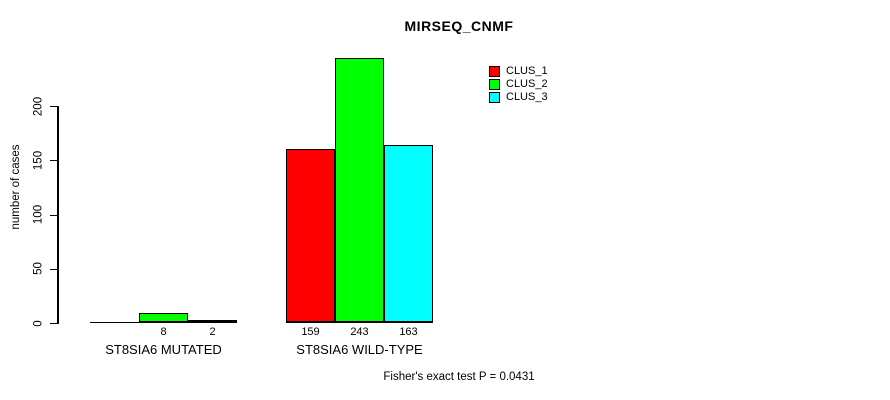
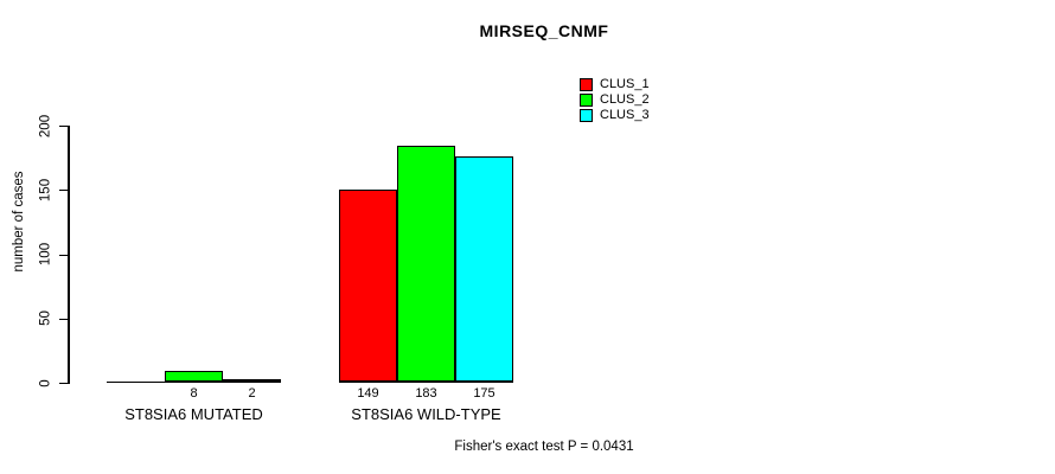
CLUS_1/ST8SIA6 WILD-TYPE: 159 -> 149
CLUS_2/ST8SIA6 WILD-TYPE: 243 -> 183
CLUS_3/ST8SIA6 WILD-TYPE: 163 -> 175
